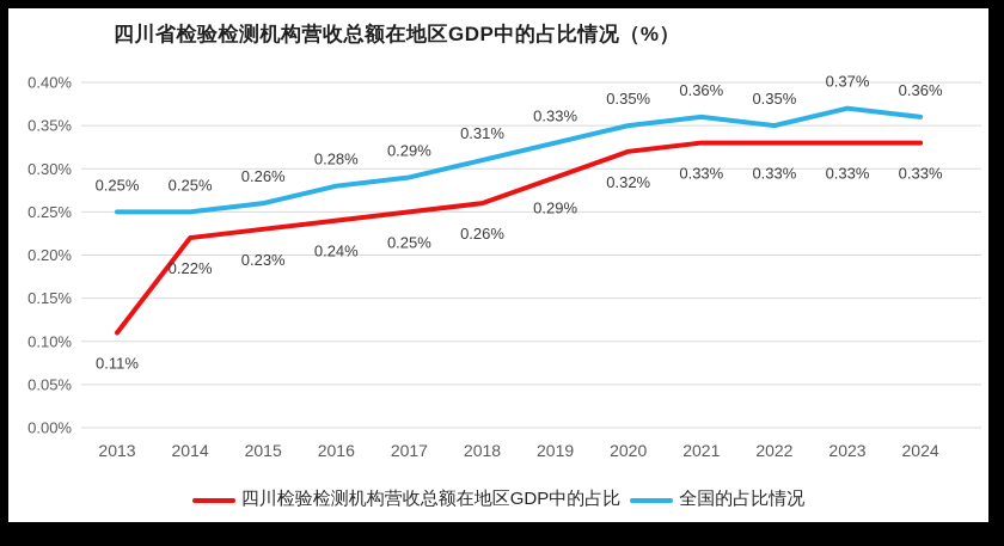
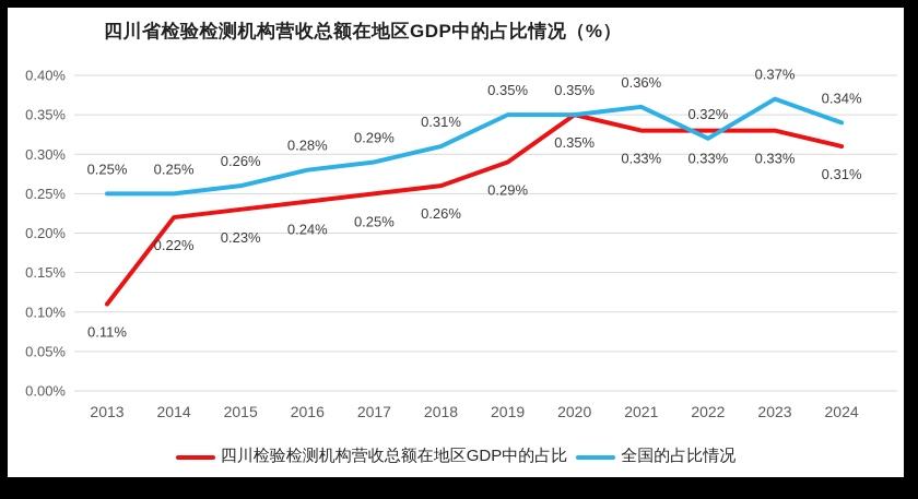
全国的占比情况/2019: 0.33% -> 0.35%
四川检验检测机构营收总额在地区GDP中的占比/2020: 0.32% -> 0.35%
全国的占比情况/2022: 0.35% -> 0.32%
四川检验检测机构营收总额在地区GDP中的占比/2024: 0.33% -> 0.31%
全国的占比情况/2024: 0.36% -> 0.34%
